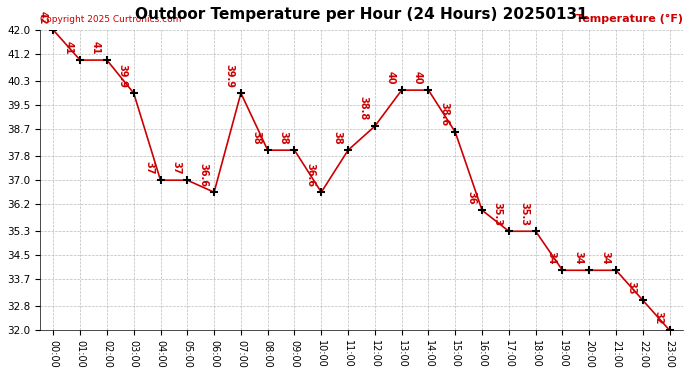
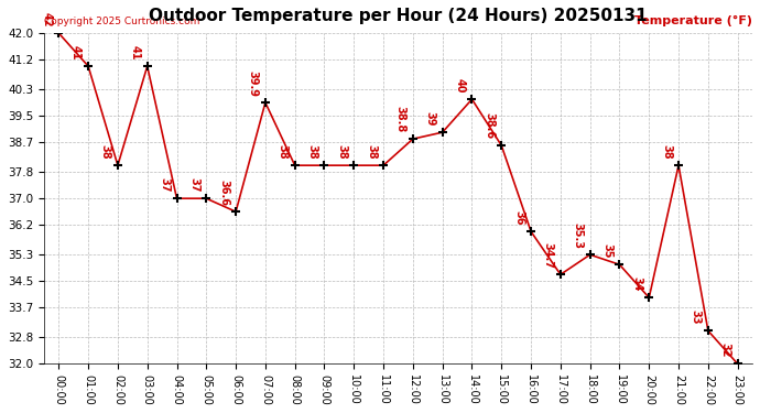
02:00: 41 -> 38
03:00: 39.9 -> 41
10:00: 36.6 -> 38
13:00: 40 -> 39
17:00: 35.3 -> 34.7
19:00: 34 -> 35
21:00: 34 -> 38
